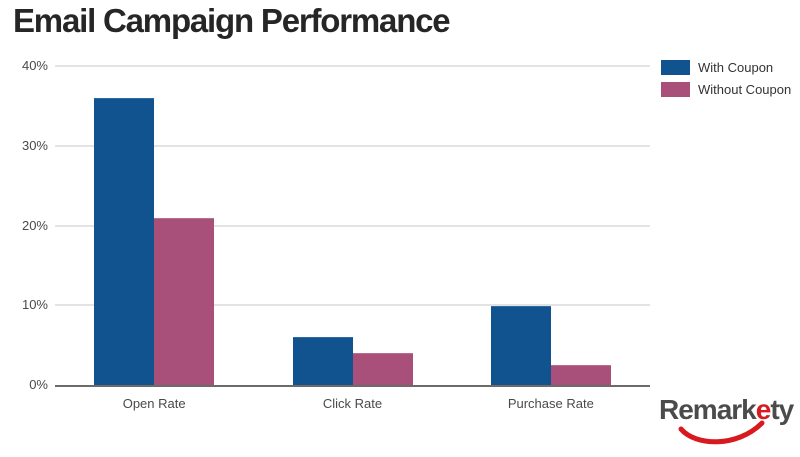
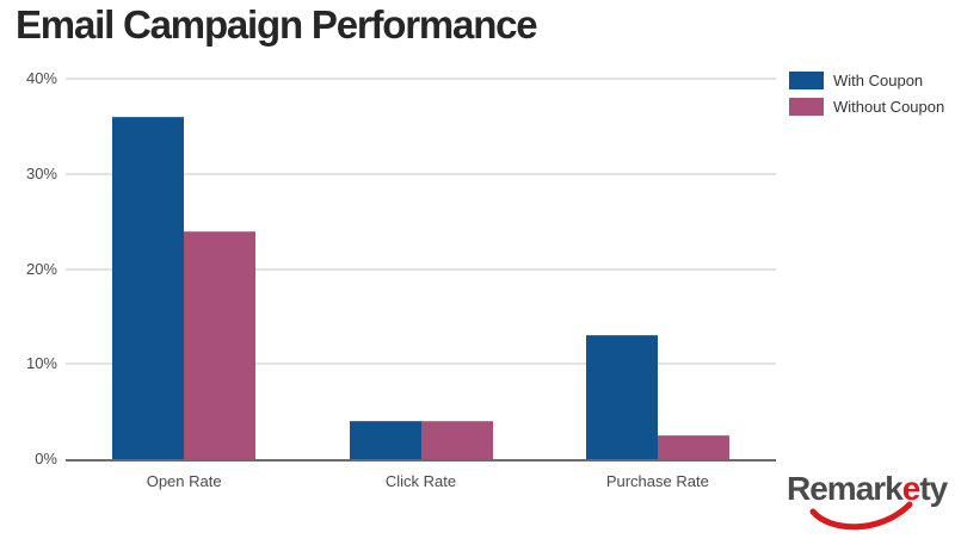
Without Coupon/Open Rate: 21% -> 24%
With Coupon/Click Rate: 6% -> 4%
With Coupon/Purchase Rate: 10% -> 13%
